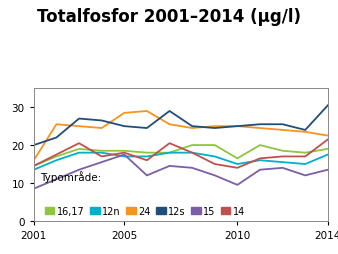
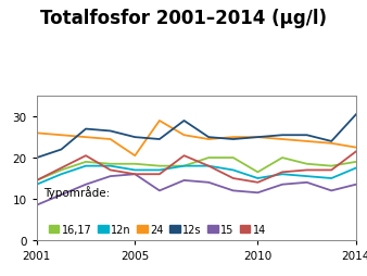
24/2001: 16.0 -> 26.0
24/2005: 28.5 -> 20.5
15/2005: 17.5 -> 16.0
14/2005: 18.0 -> 16.0
15/2010: 9.5 -> 11.5
